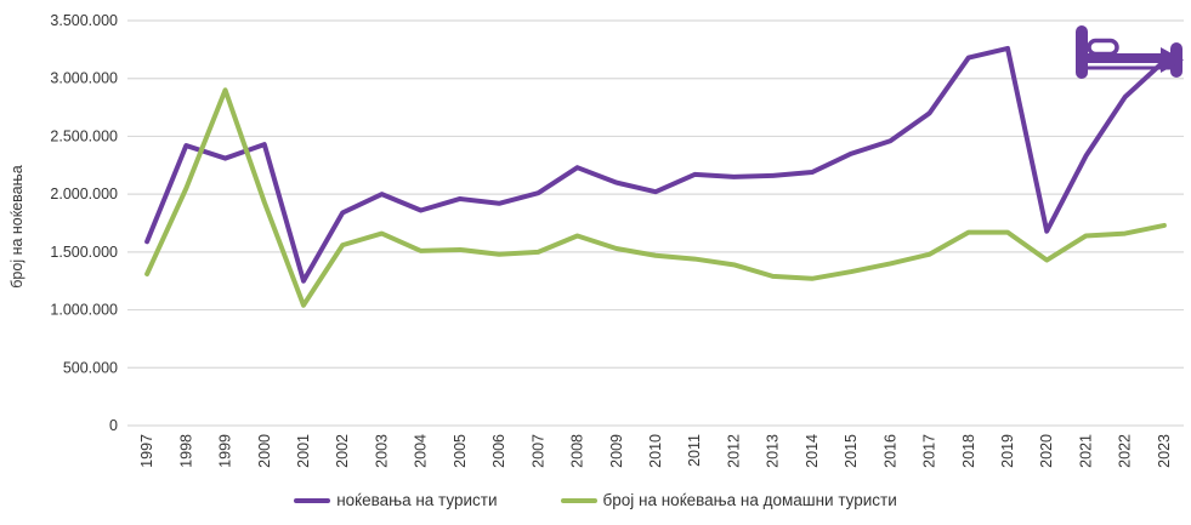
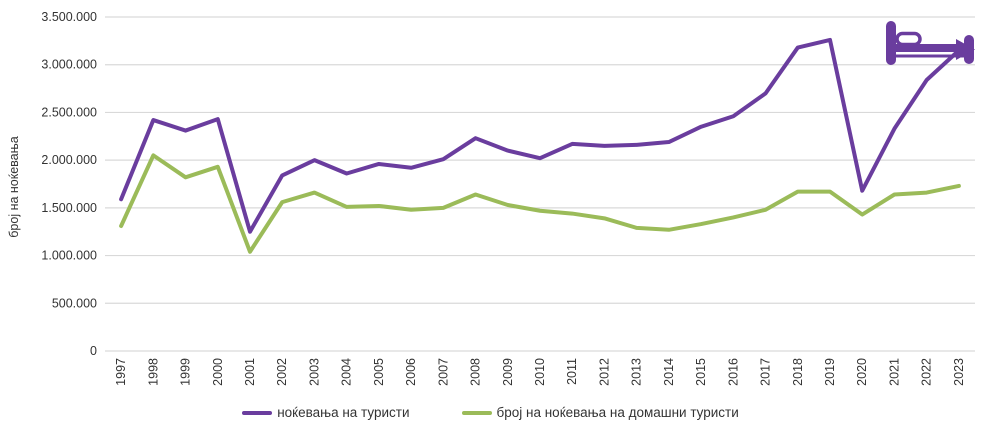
број на ноќевања на домашни туристи/1999: 2900000 -> 1800000
